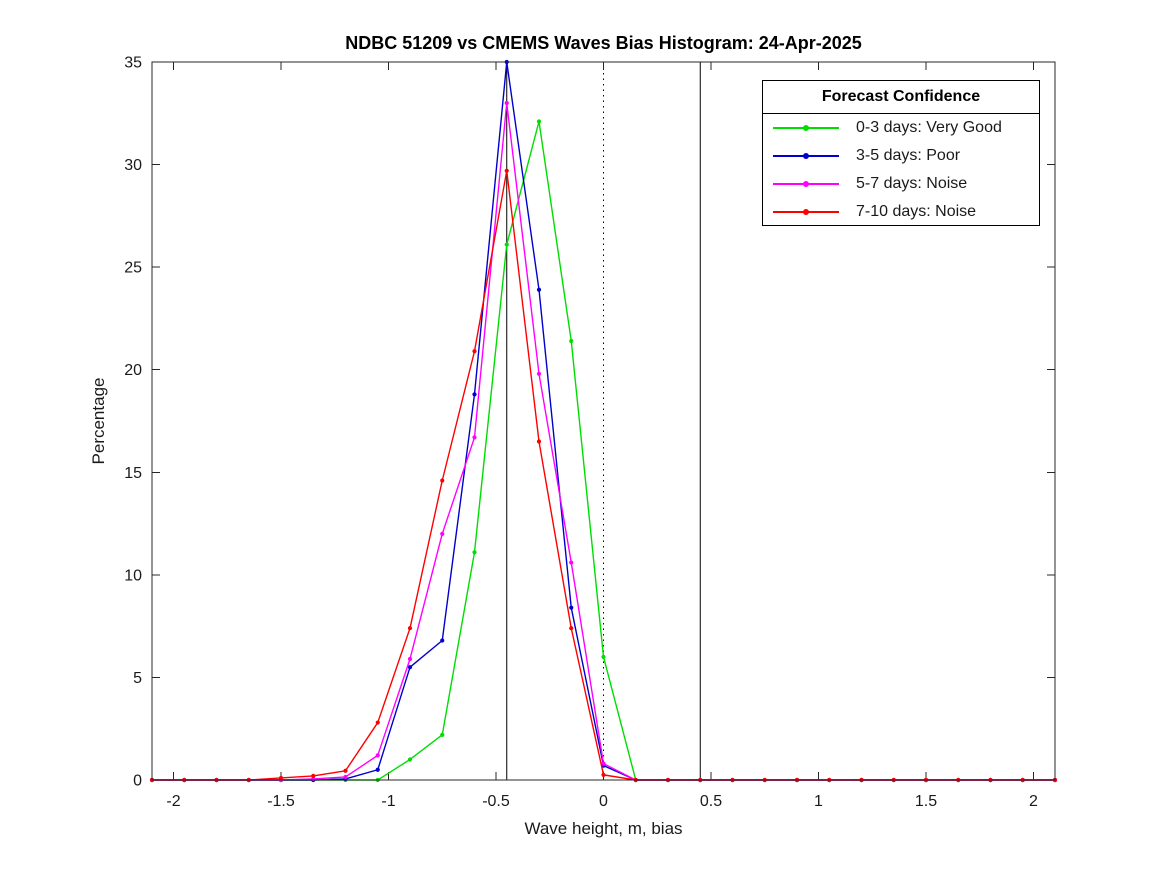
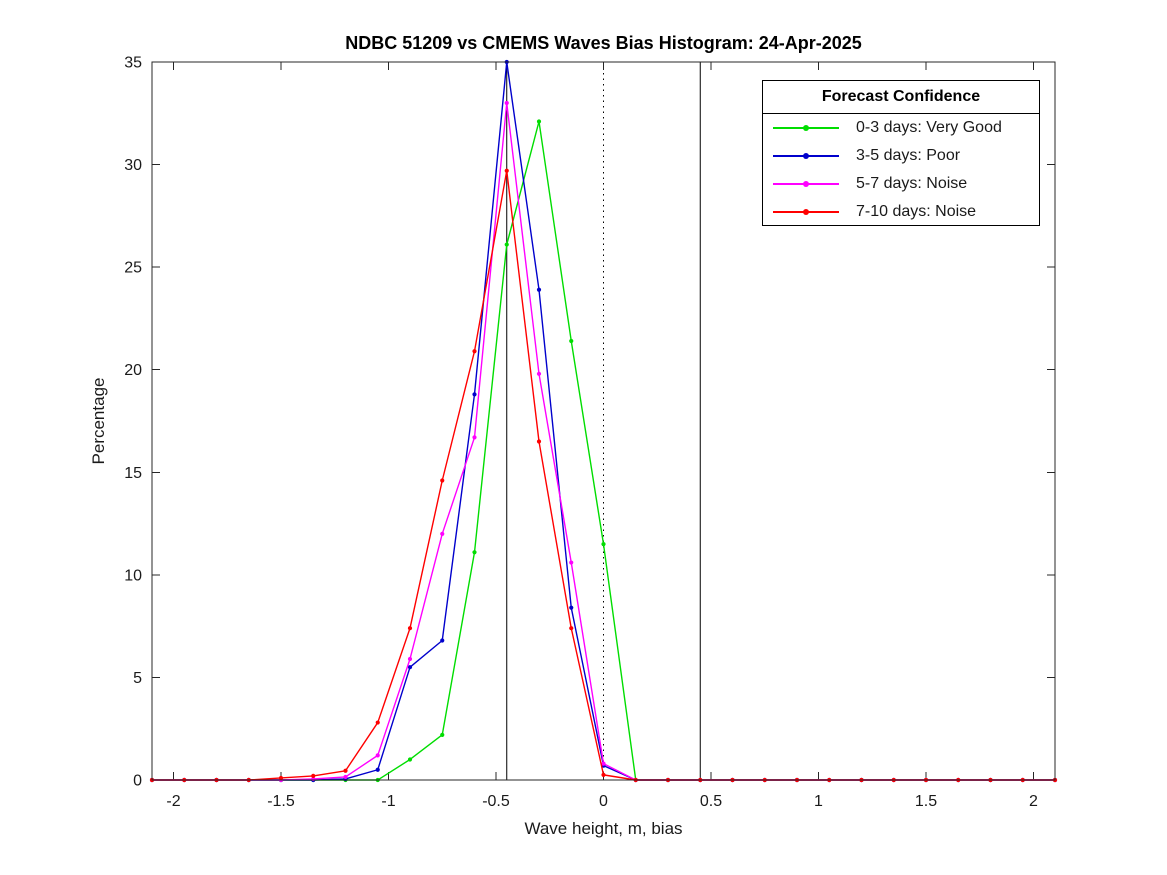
0-3 days: Very Good/0: 6,0 -> 11,5
